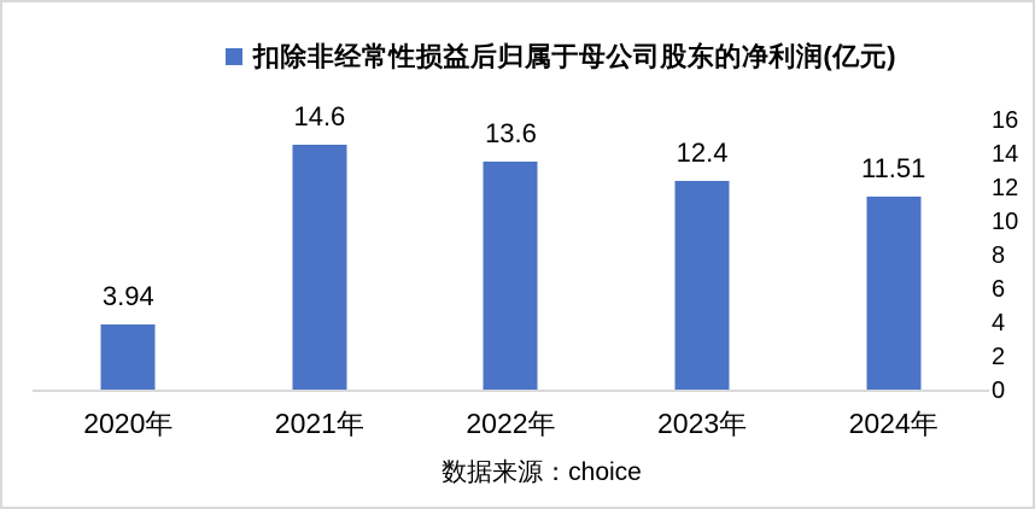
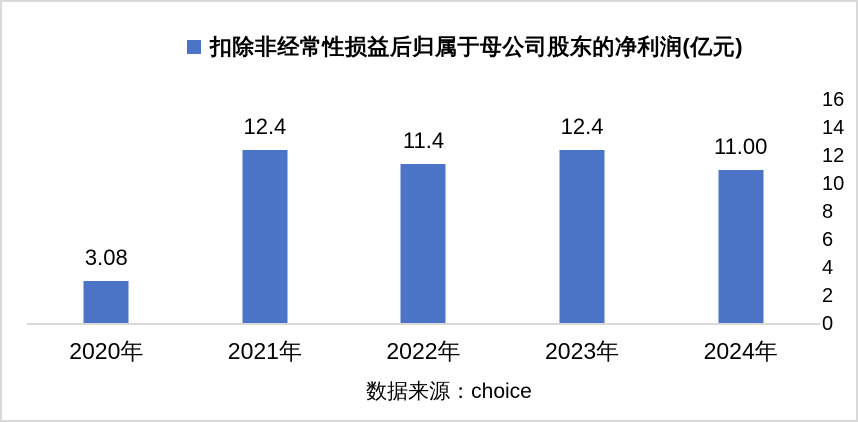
2020年: 3.94 -> 3.08
2021年: 14.6 -> 12.4
2022年: 13.6 -> 11.4
2024年: 11.51 -> 11.00
